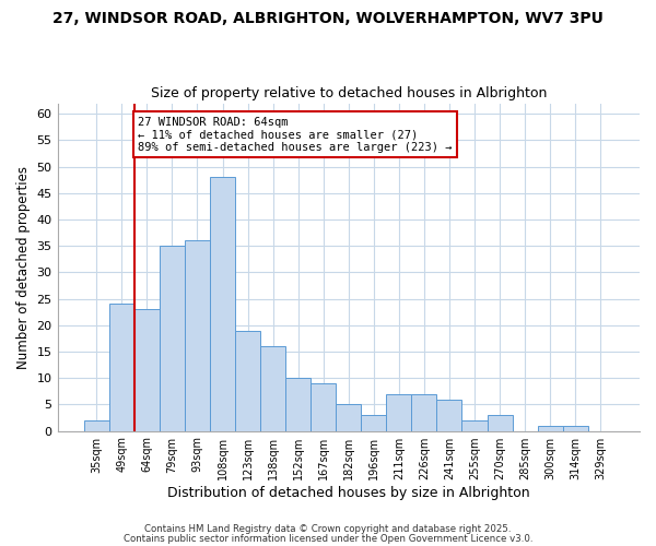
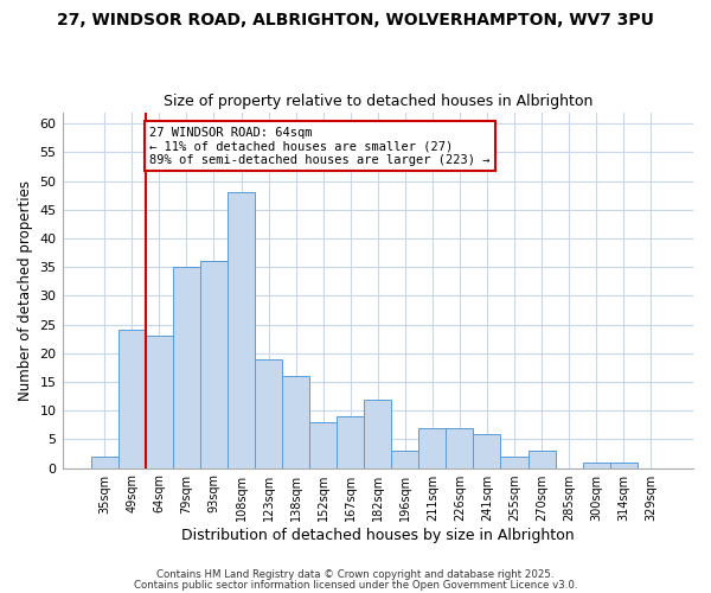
152sqm: 10 -> 8
182sqm: 5 -> 12
